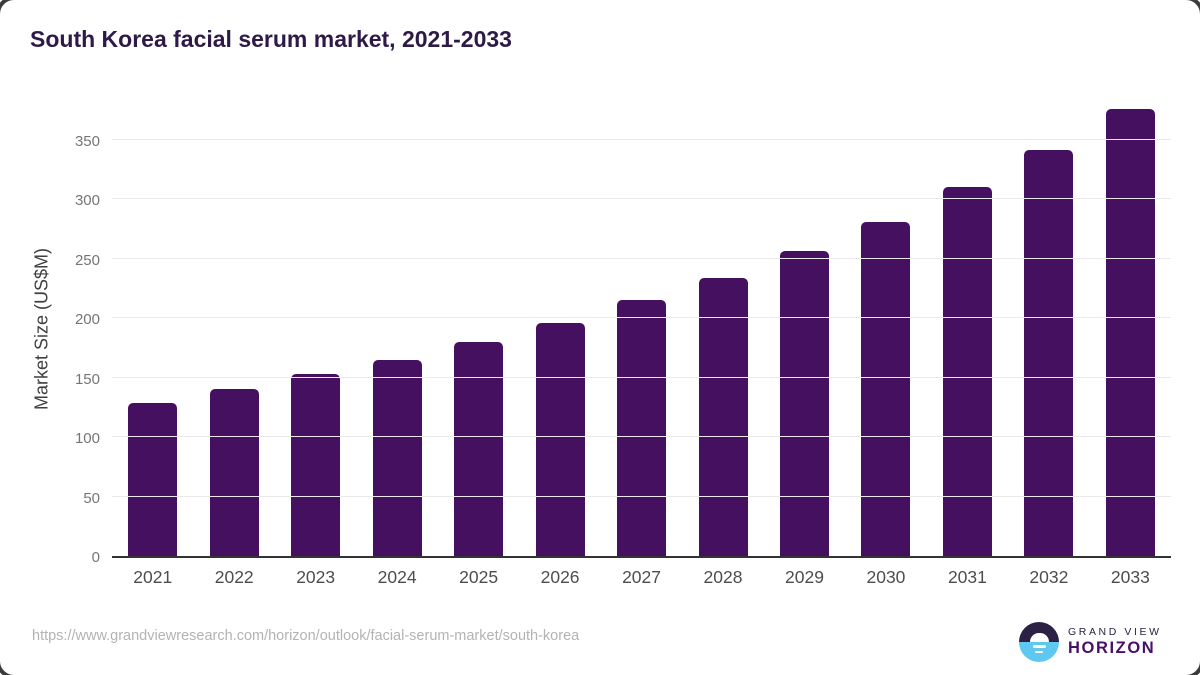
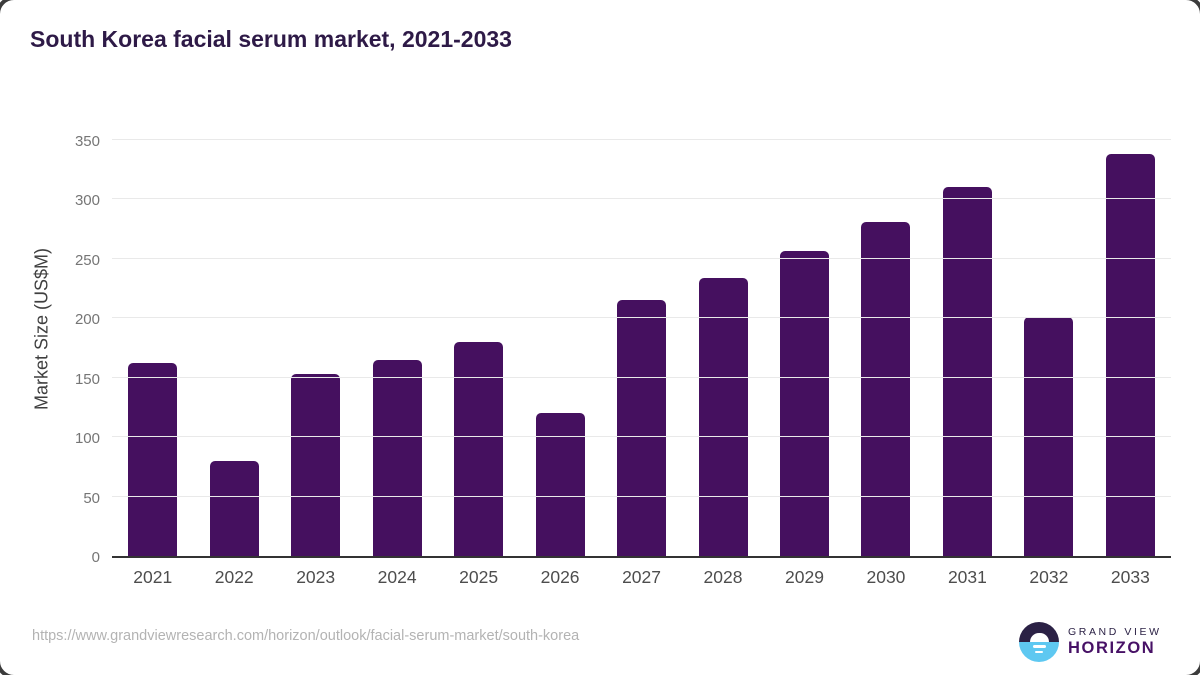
2021: 129 -> 162
2022: 140 -> 80
2026: 196 -> 120
2032: 341 -> 201
2033: 376 -> 338
